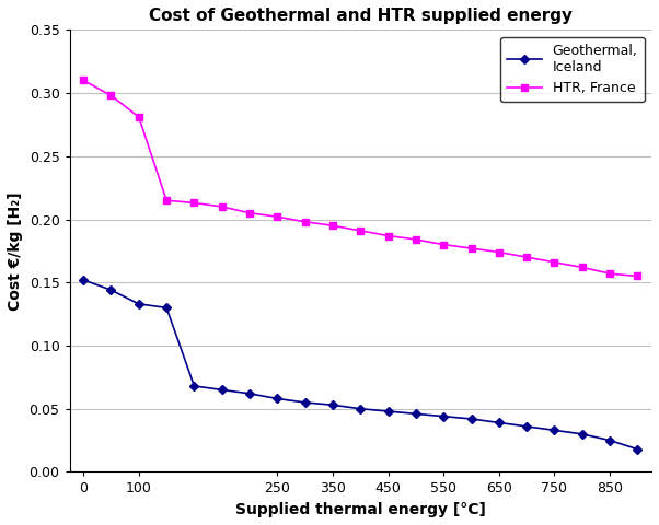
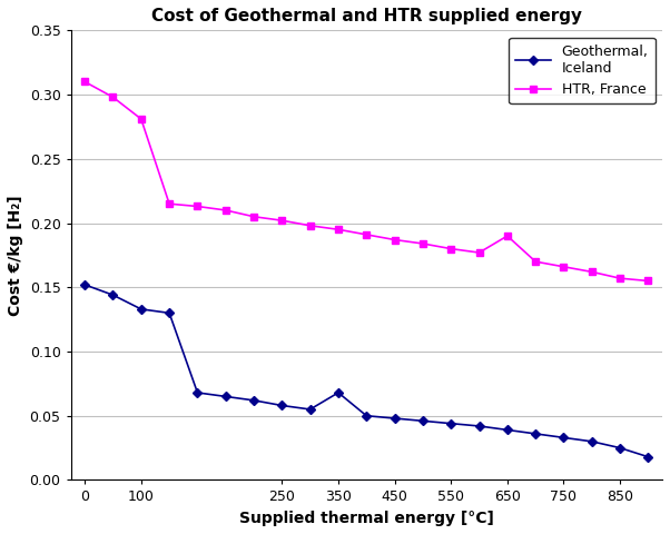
Geothermal, Iceland/350: 0.053 -> 0.068
HTR, France/650: 0.174 -> 0.190
